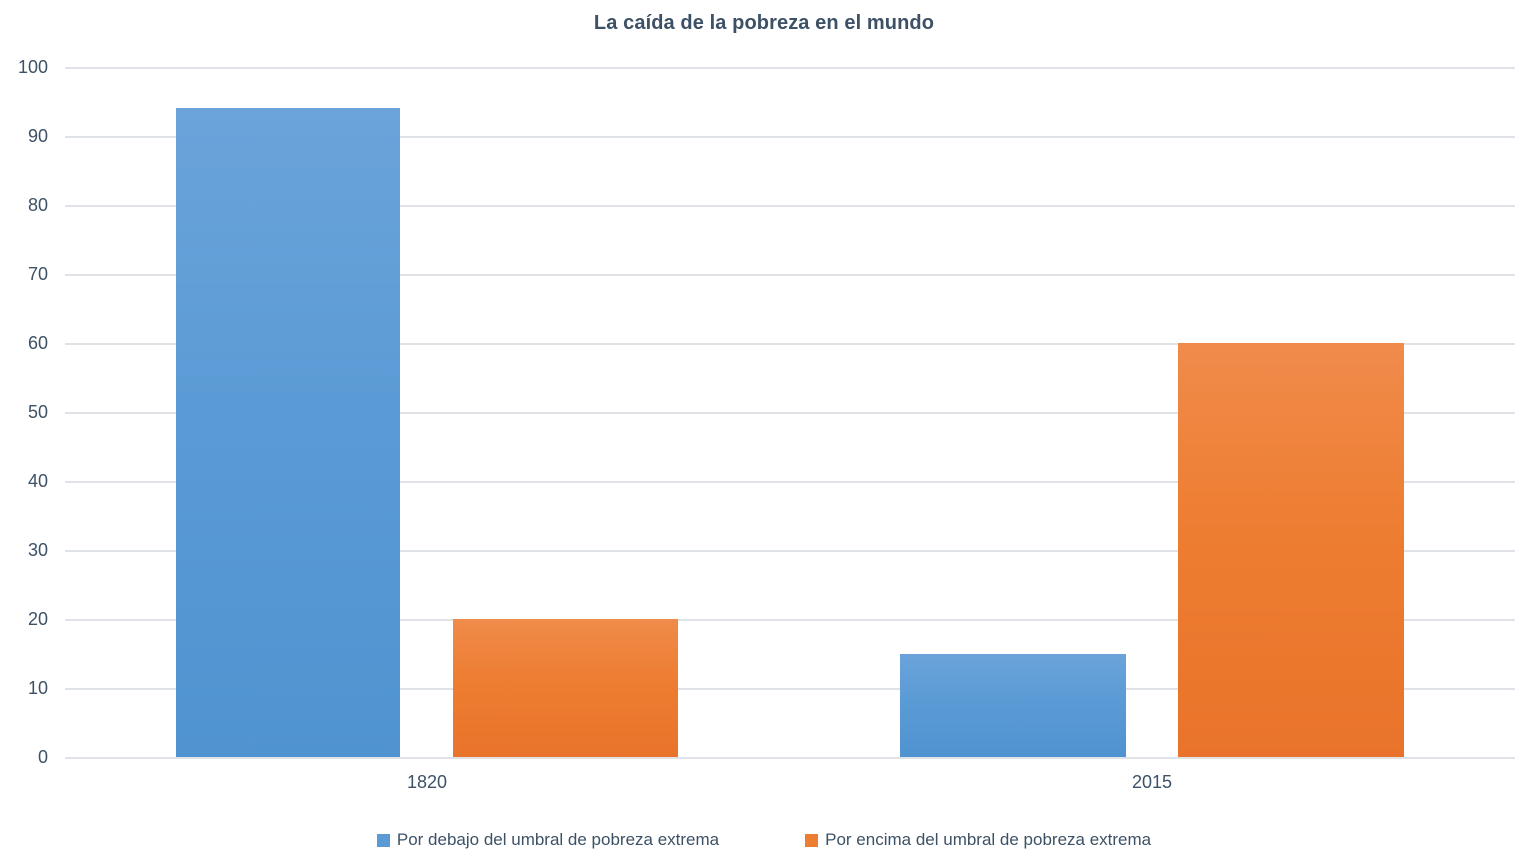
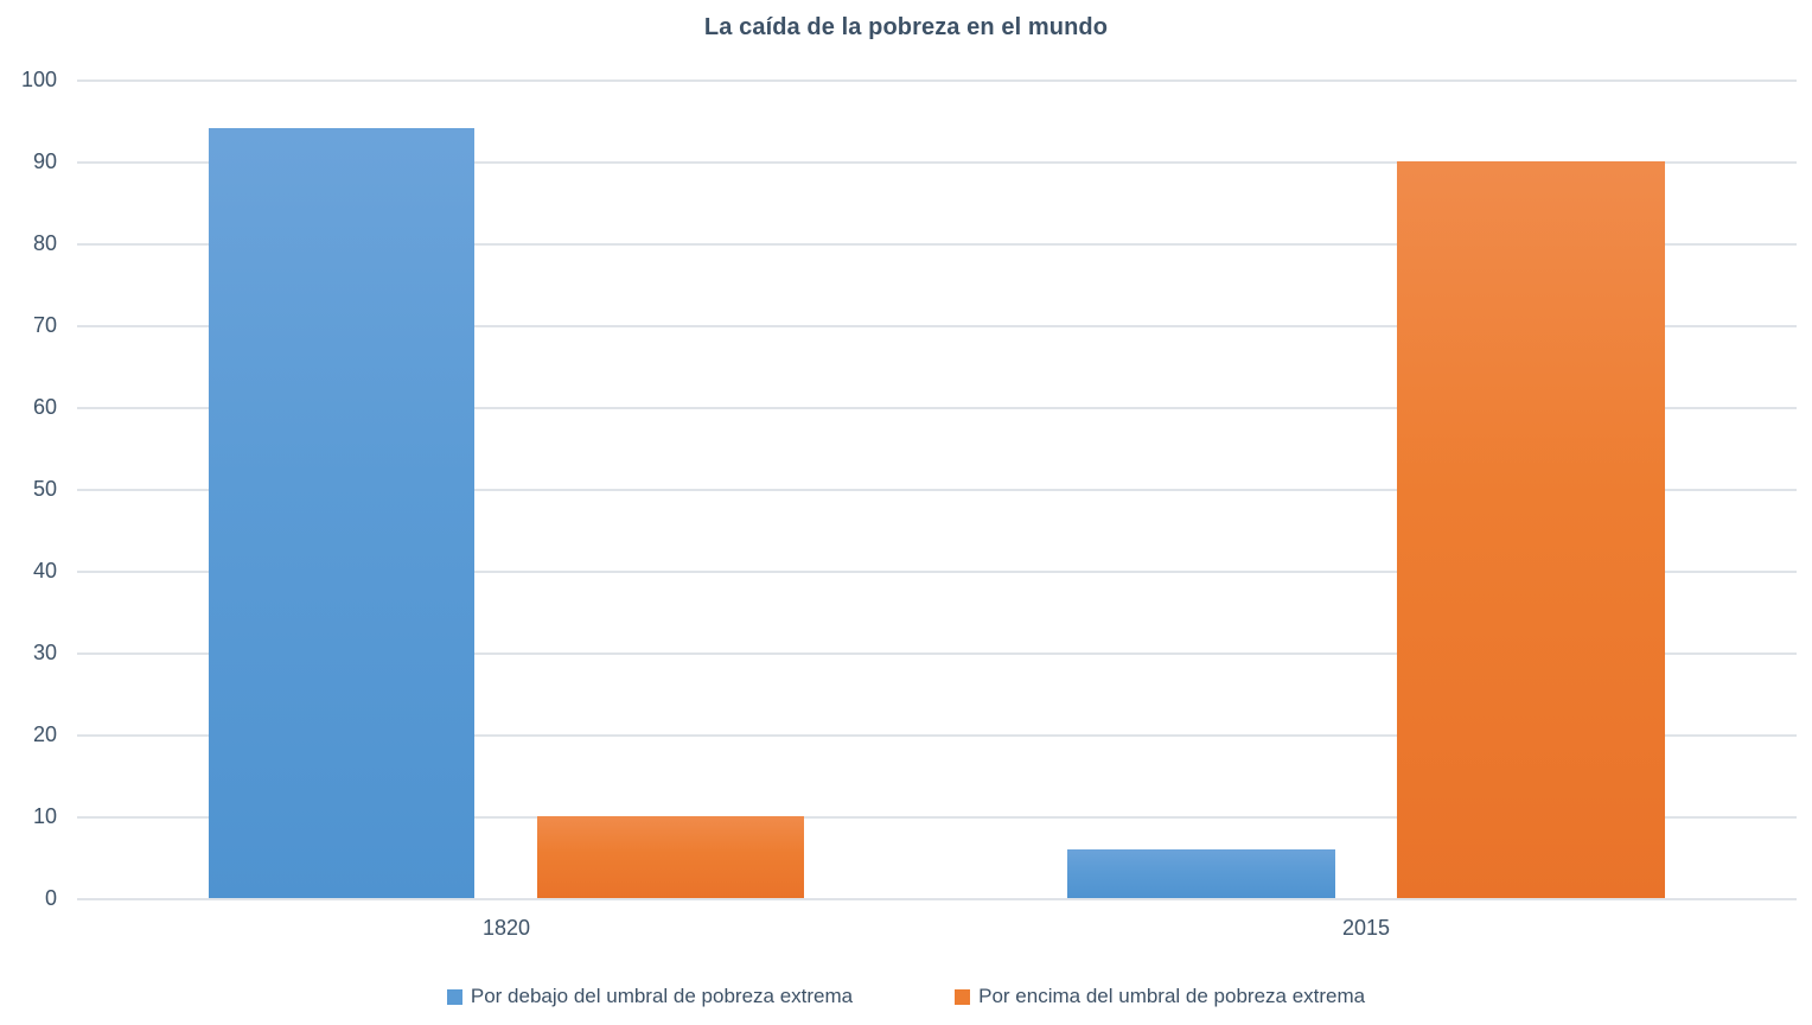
Por encima del umbral de pobreza extrema/1820: 20 -> 10
Por debajo del umbral de pobreza extrema/2015: 15 -> 6
Por encima del umbral de pobreza extrema/2015: 60 -> 90
